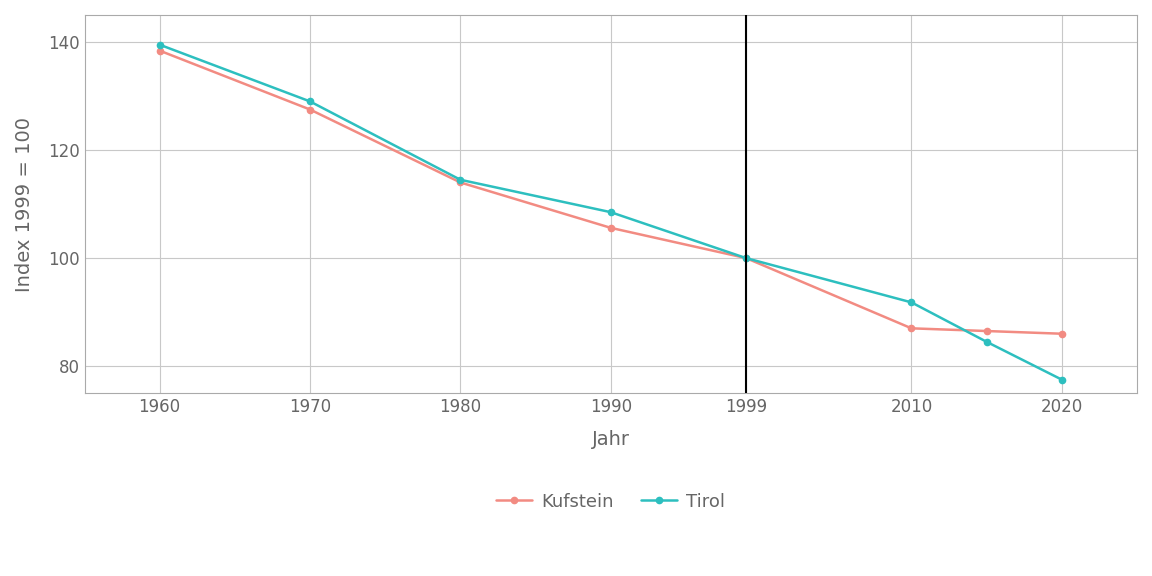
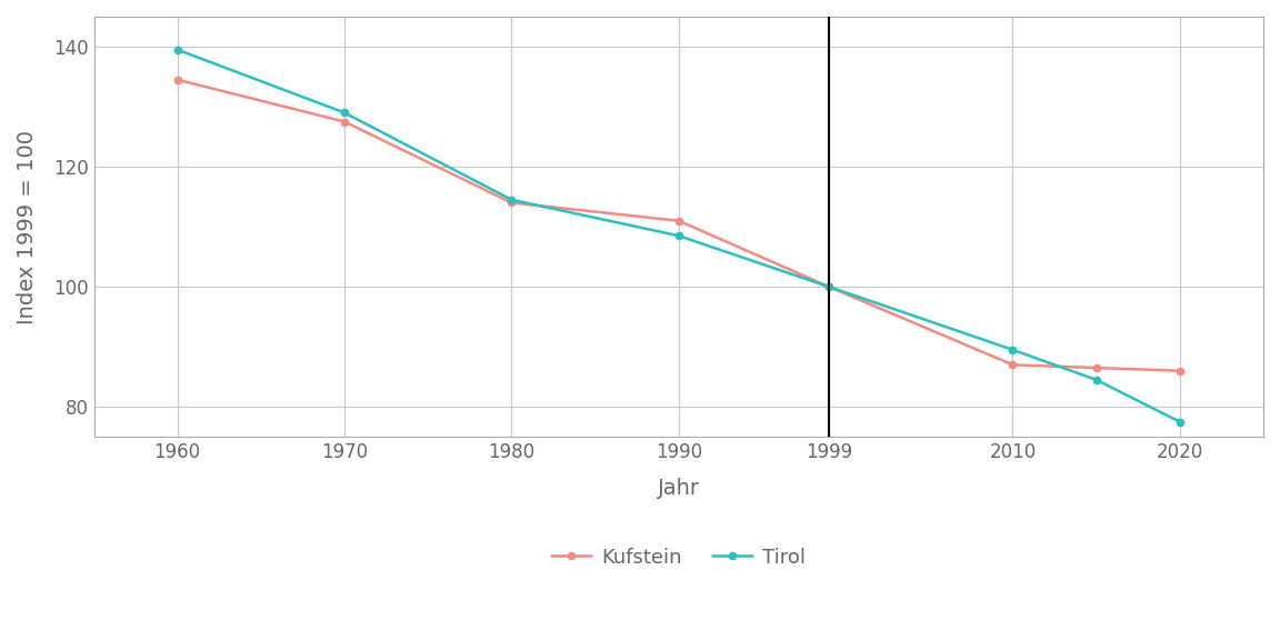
Kufstein/1960: 138.4 -> 134.5
Kufstein/1990: 105.6 -> 111.0
Tirol/2010: 91.8 -> 89.5
